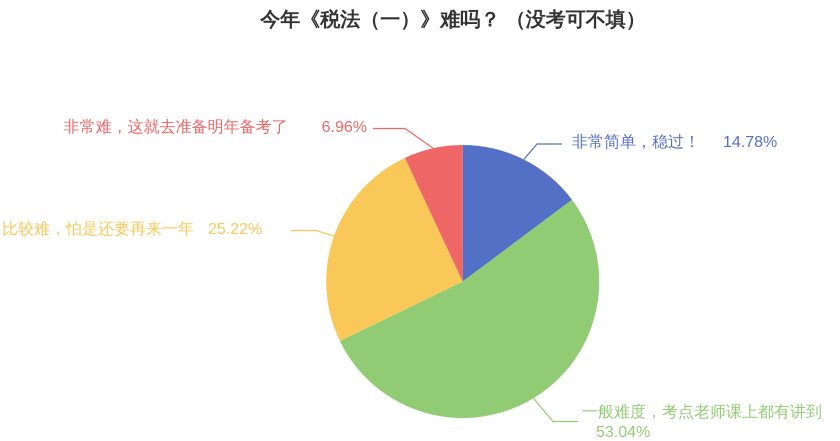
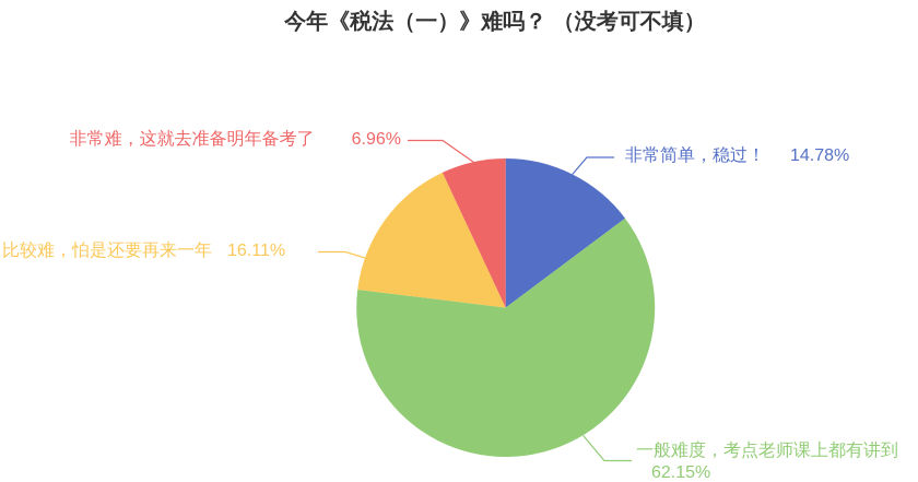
一般难度，考点老师课上都有讲到: 53.04% -> 62.15%
比较难，怕是还要再来一年: 25.22% -> 16.11%
